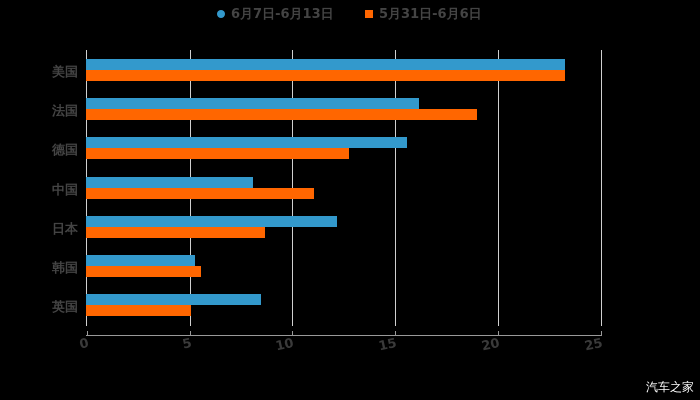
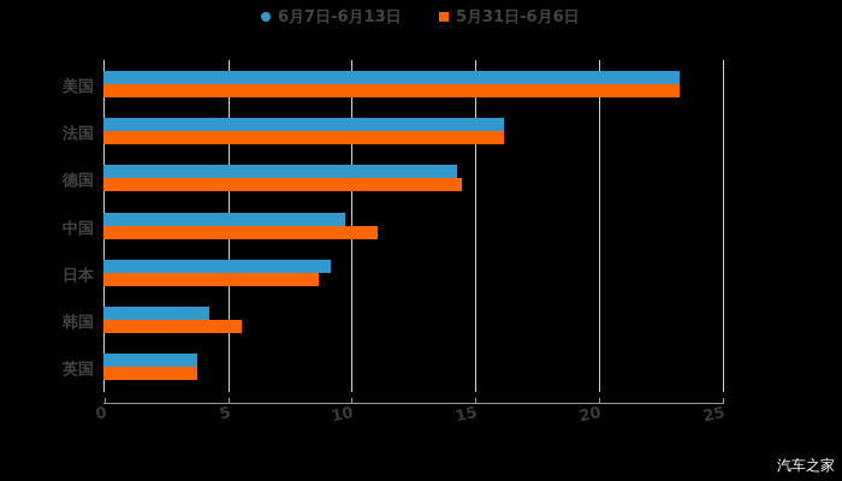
5月31日-6月6日/法国: 19.0 -> 16.2
6月7日-6月13日/德国: 15.6 -> 14.3
5月31日-6月6日/德国: 12.8 -> 14.5
6月7日-6月13日/中国: 8.1 -> 9.8
6月7日-6月13日/日本: 12.2 -> 9.2
6月7日-6月13日/韩国: 5.3 -> 4.3
6月7日-6月13日/英国: 8.5 -> 3.8
5月31日-6月6日/英国: 5.1 -> 3.8
